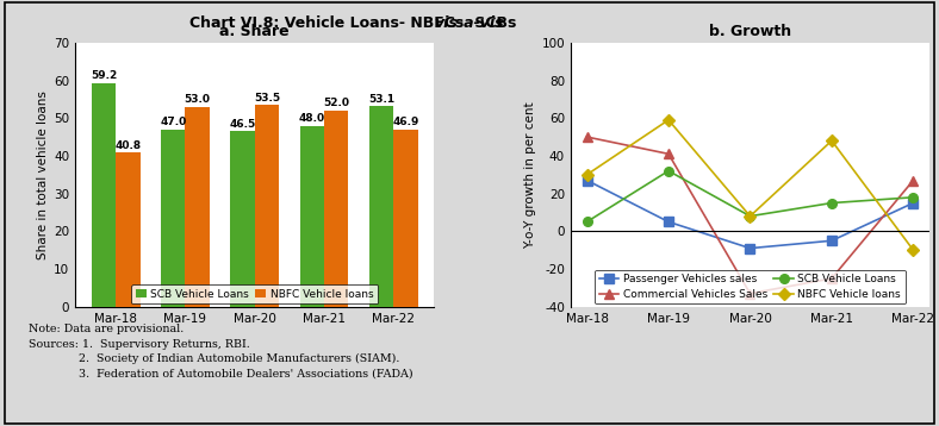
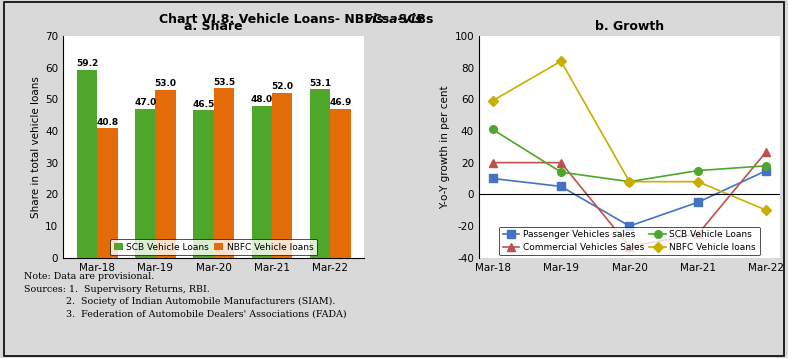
b. Growth/Passenger Vehicles sales/Mar-18: 27 -> 10
b. Growth/Commercial Vehicles Sales/Mar-18: 50 -> 20
b. Growth/SCB Vehicle Loans/Mar-18: 5 -> 41
b. Growth/NBFC Vehicle loans/Mar-18: 30 -> 59
b. Growth/Commercial Vehicles Sales/Mar-19: 41 -> 20
b. Growth/SCB Vehicle Loans/Mar-19: 32 -> 14
b. Growth/NBFC Vehicle loans/Mar-19: 59 -> 84
b. Growth/Passenger Vehicles sales/Mar-20: -9 -> -20
b. Growth/NBFC Vehicle loans/Mar-21: 48 -> 8
